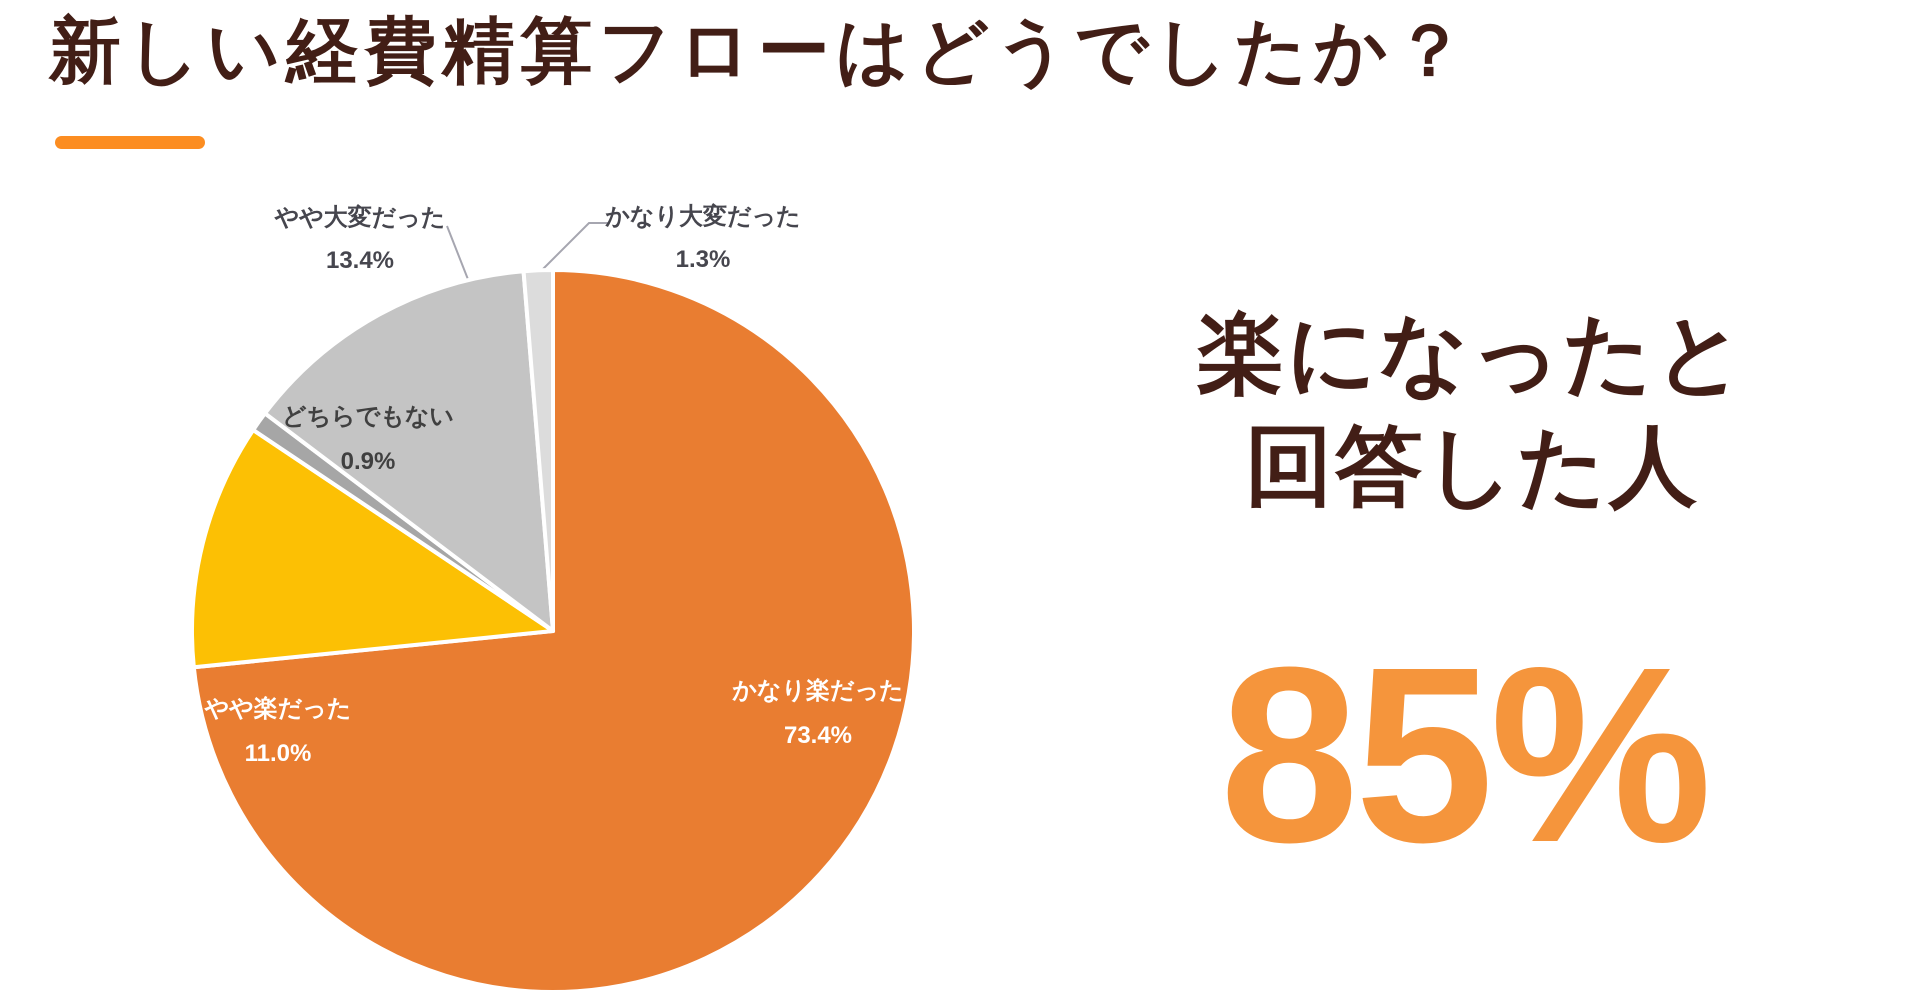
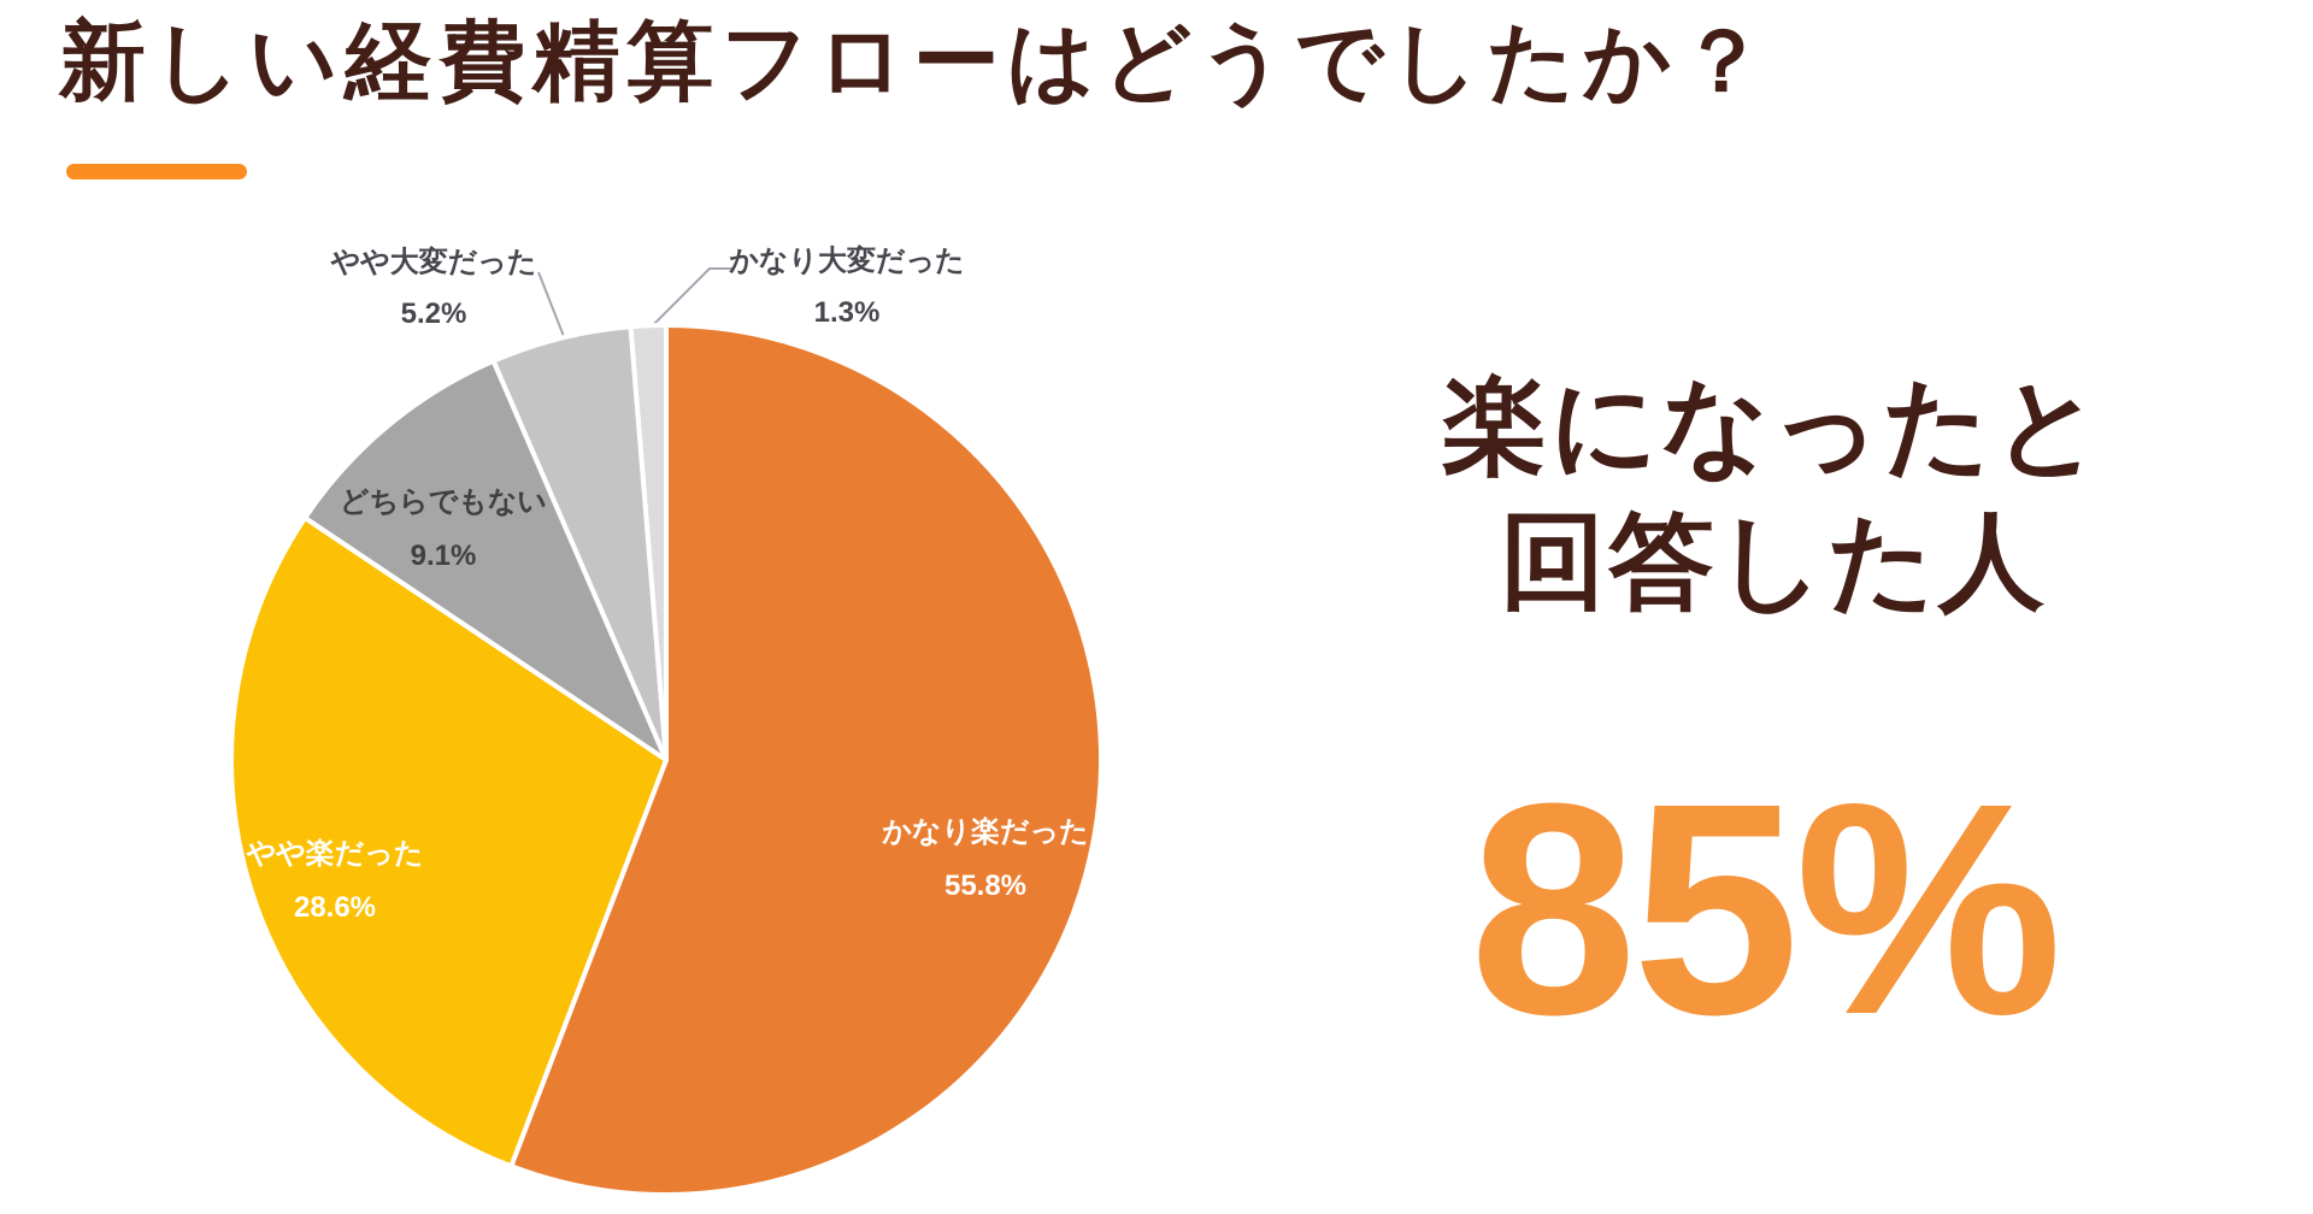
かなり楽だった: 73.4% -> 55.8%
やや楽だった: 11.0% -> 28.6%
どちらでもない: 0.9% -> 9.1%
やや大変だった: 13.4% -> 5.2%
